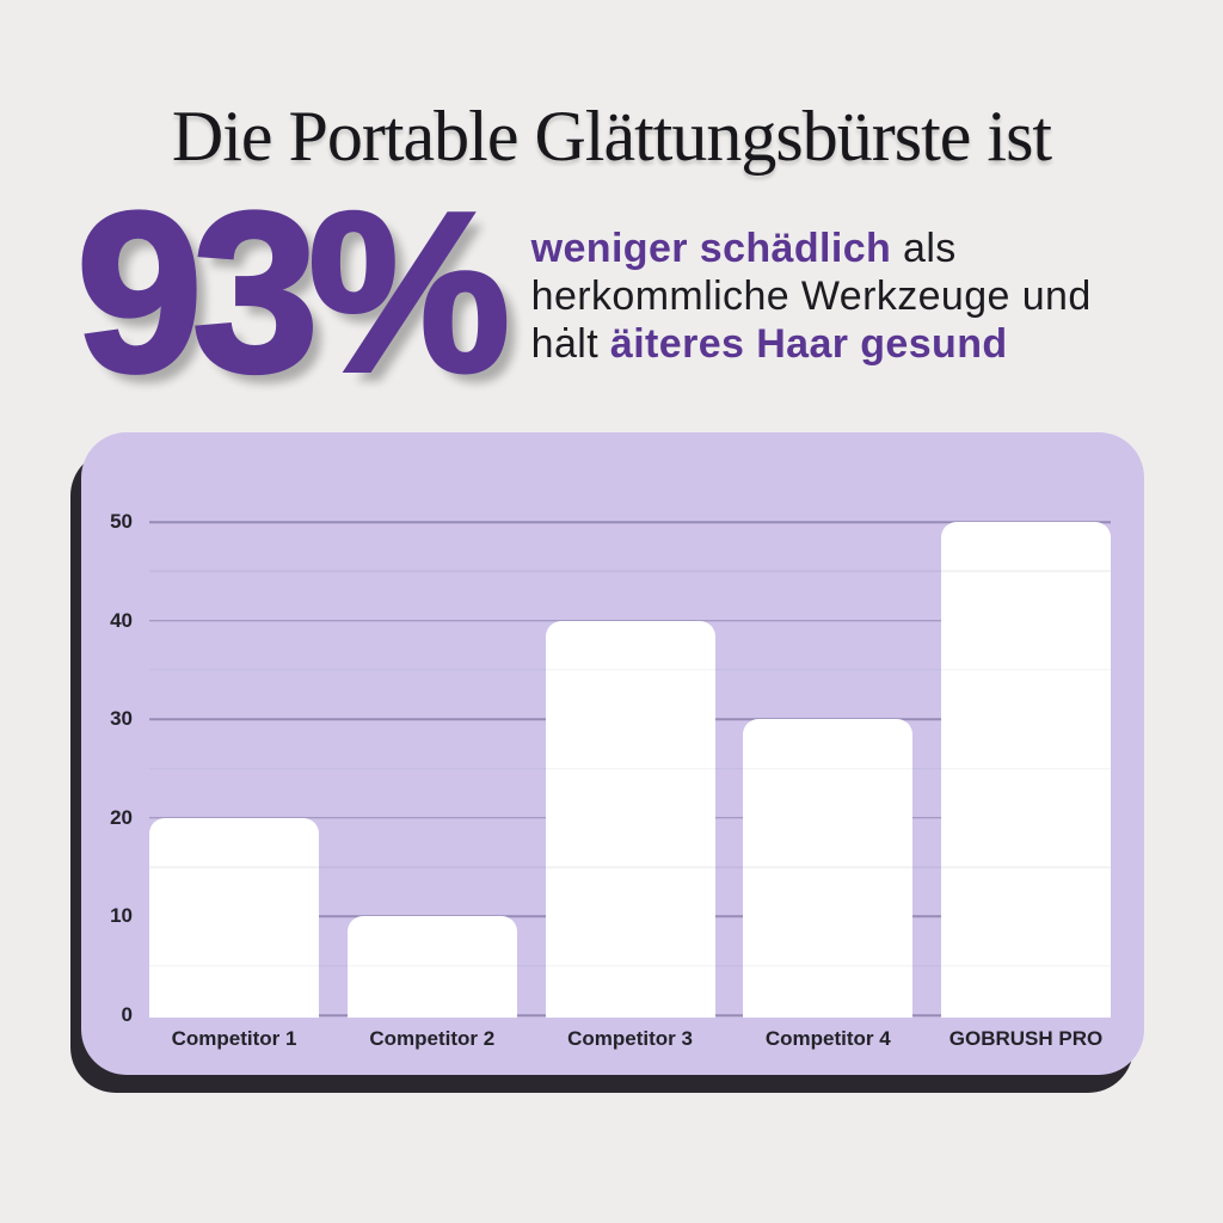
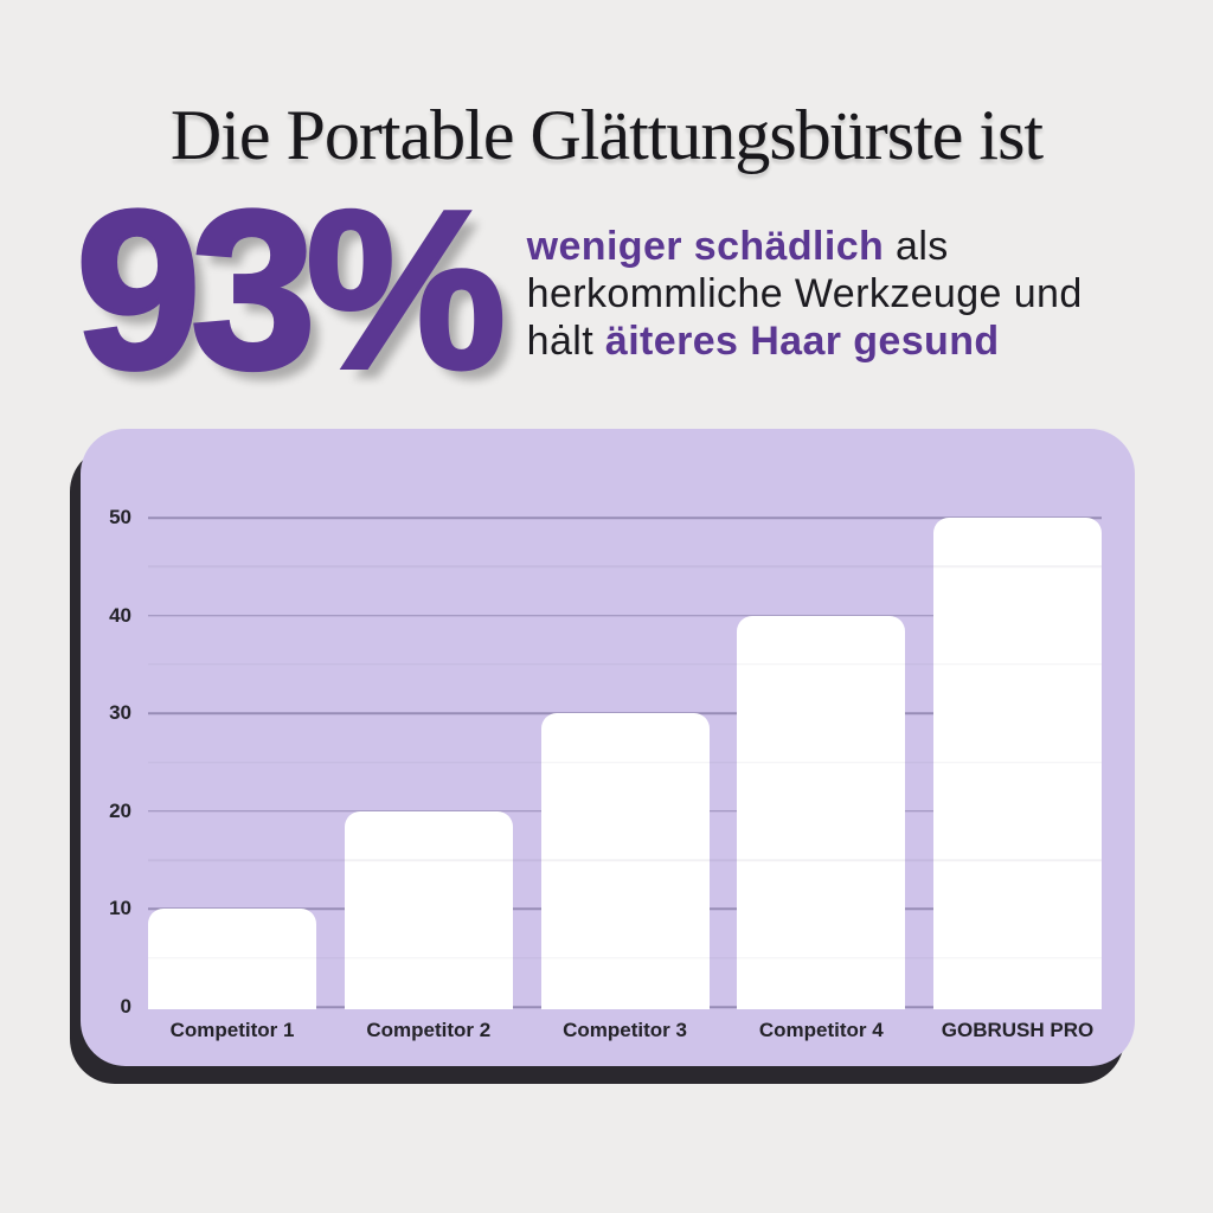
Competitor 1: 20 -> 10
Competitor 2: 10 -> 20
Competitor 3: 40 -> 30
Competitor 4: 30 -> 40
